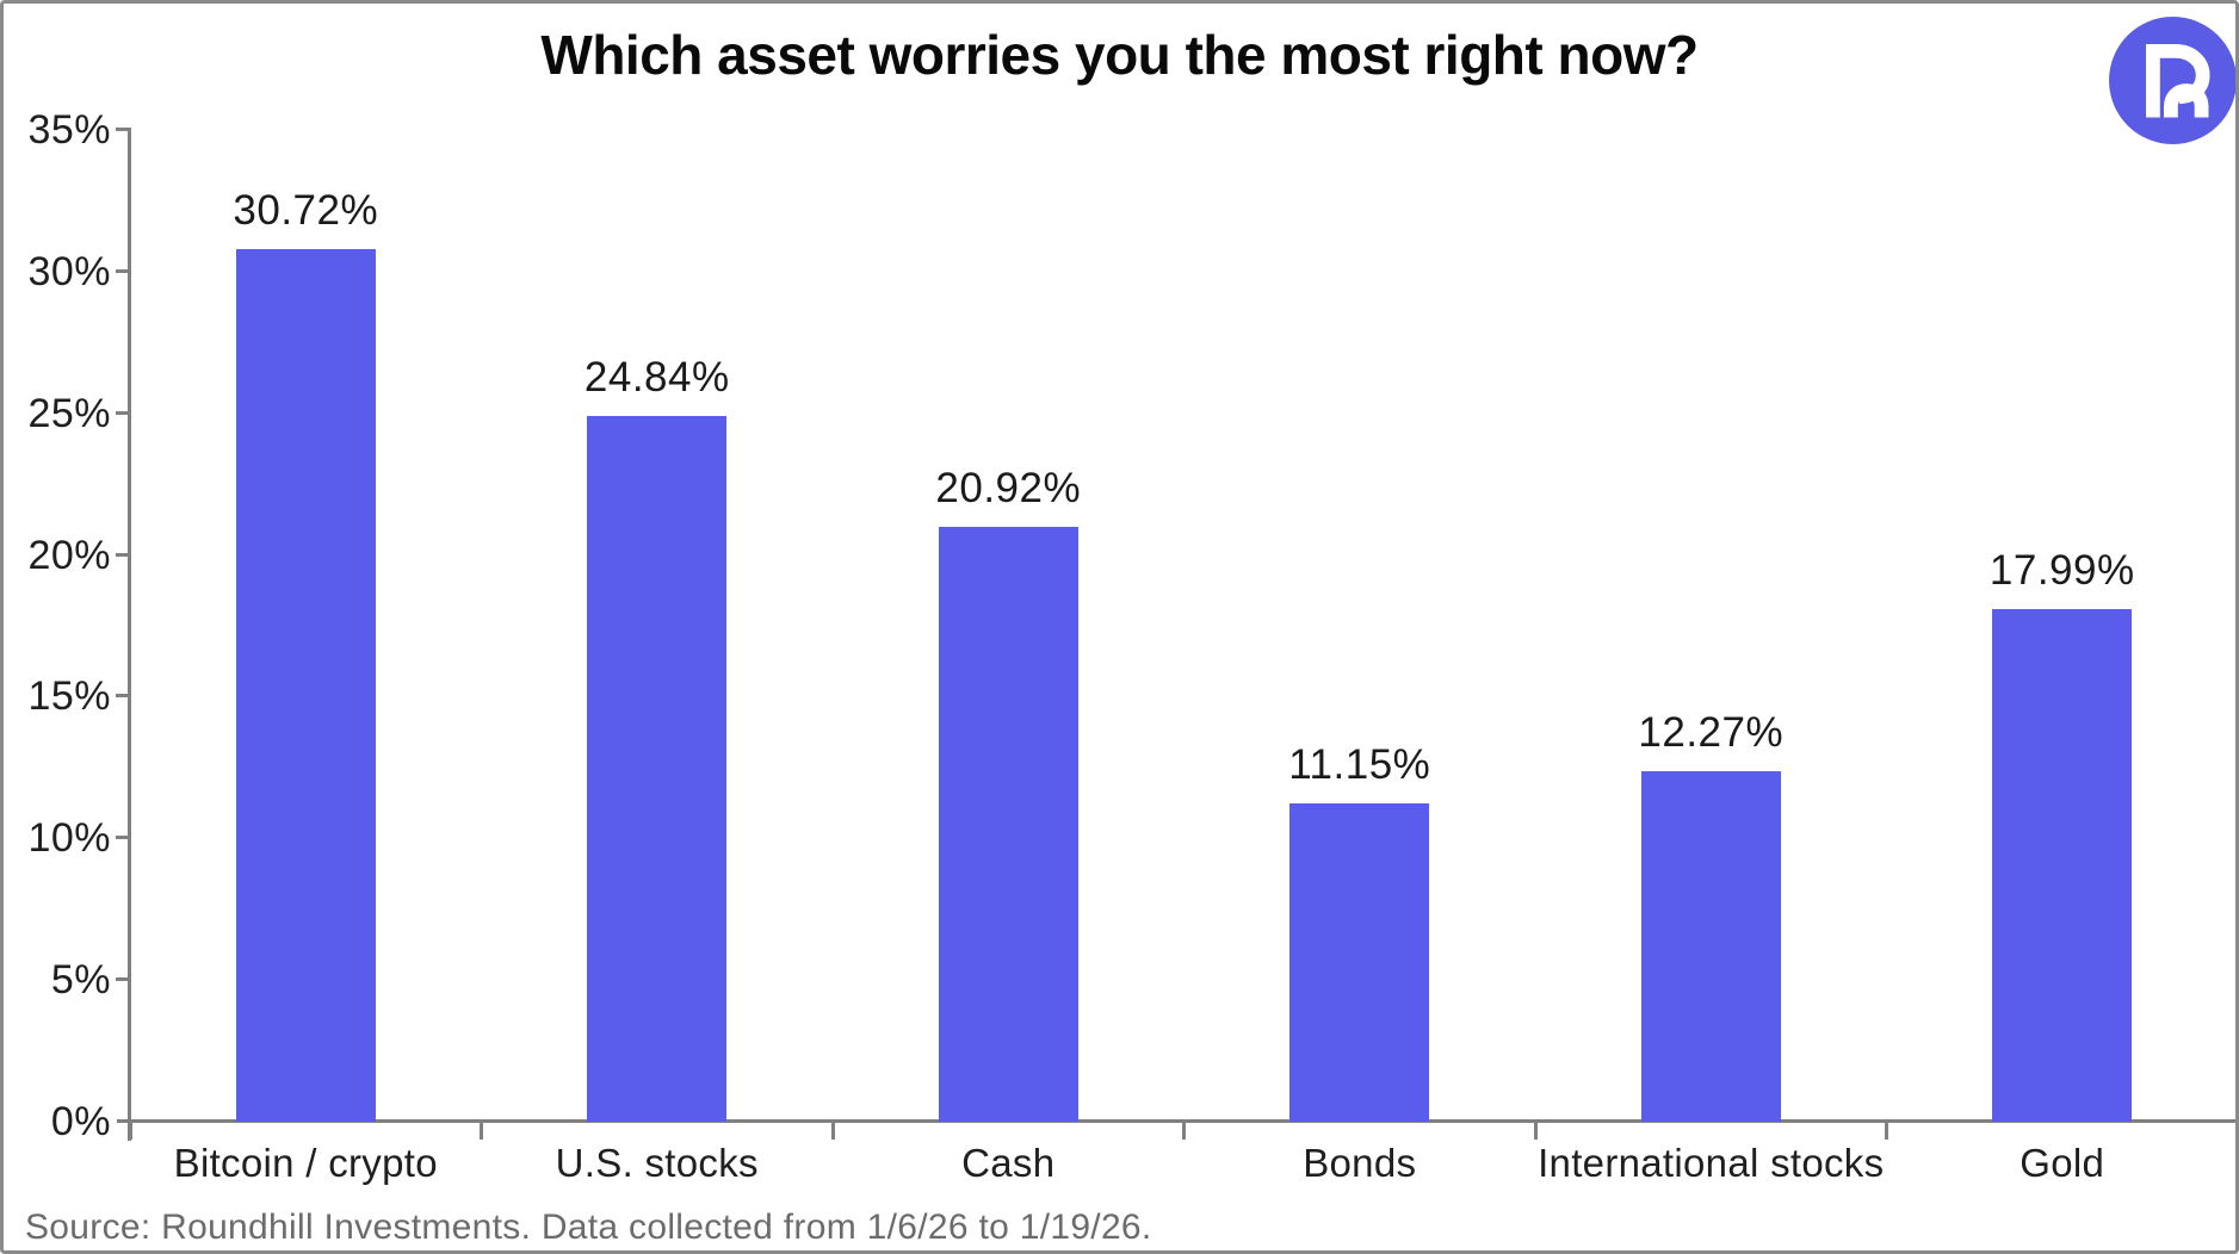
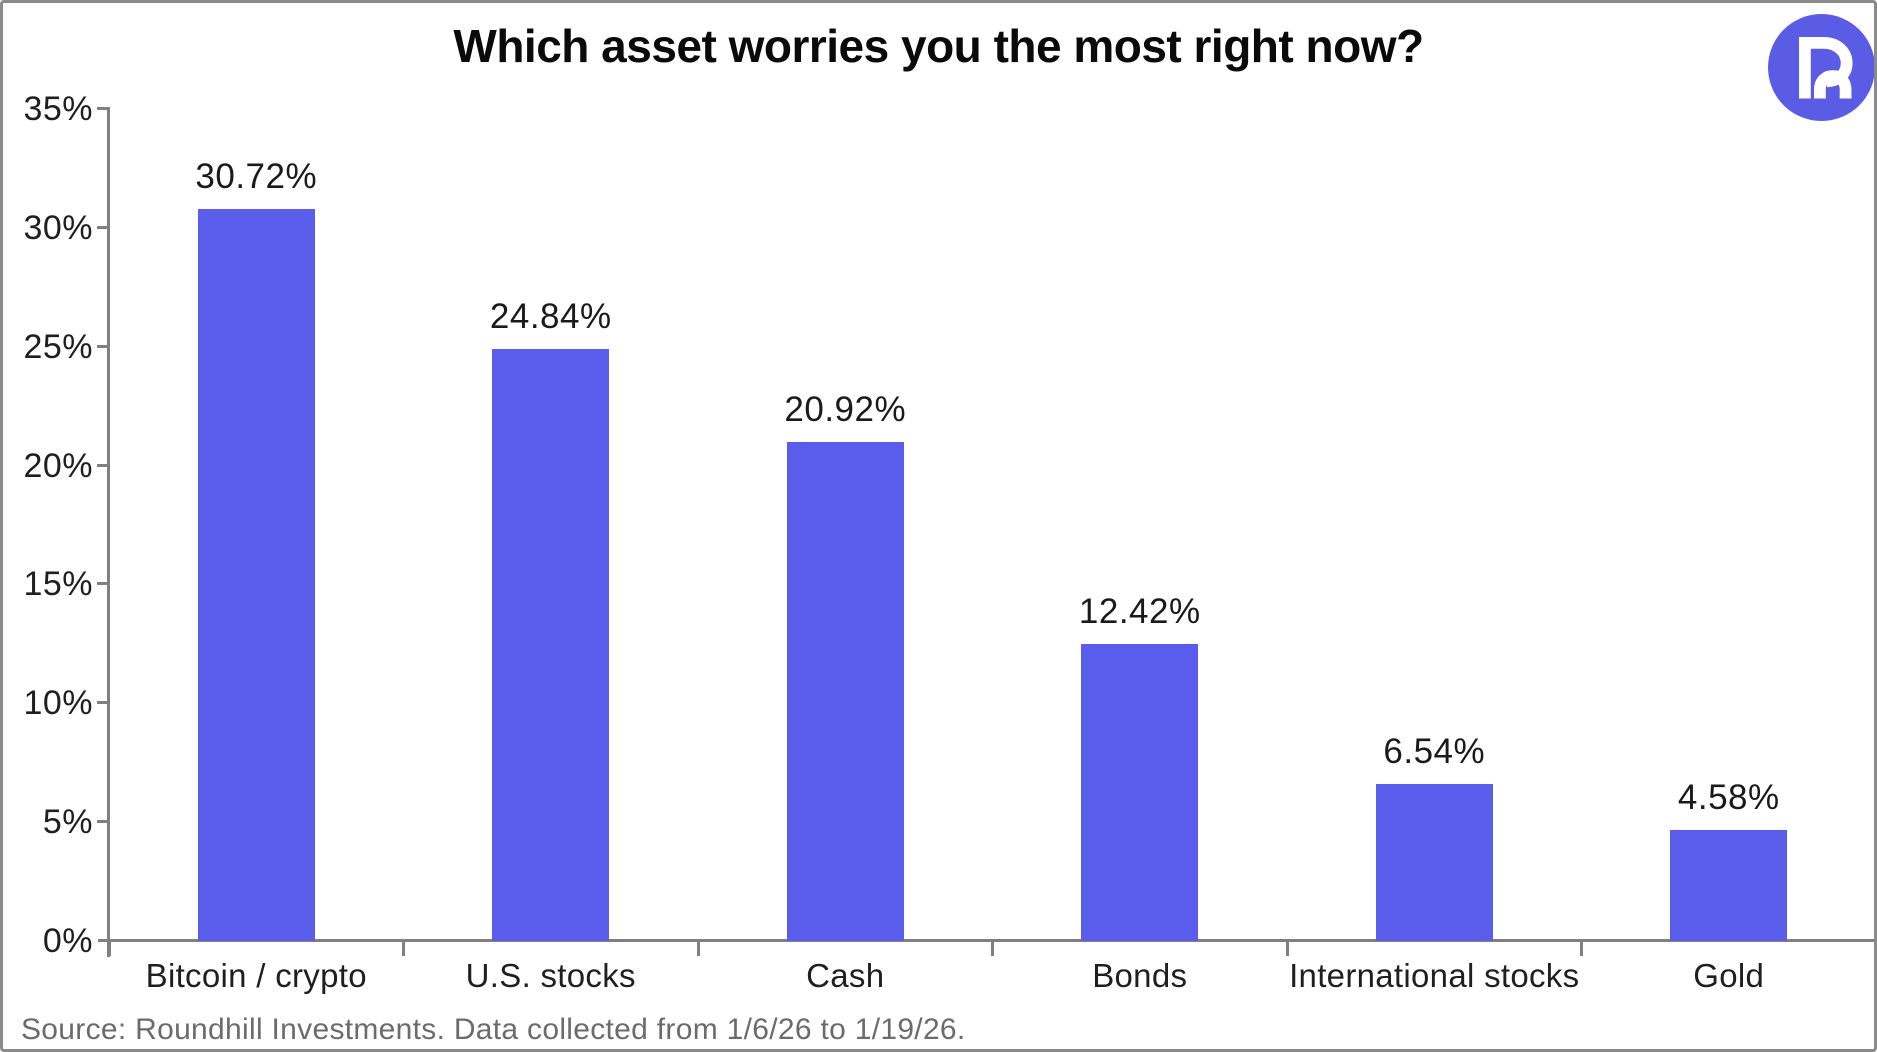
Bonds: 11.15% -> 12.42%
International stocks: 12.27% -> 6.54%
Gold: 17.99% -> 4.58%
